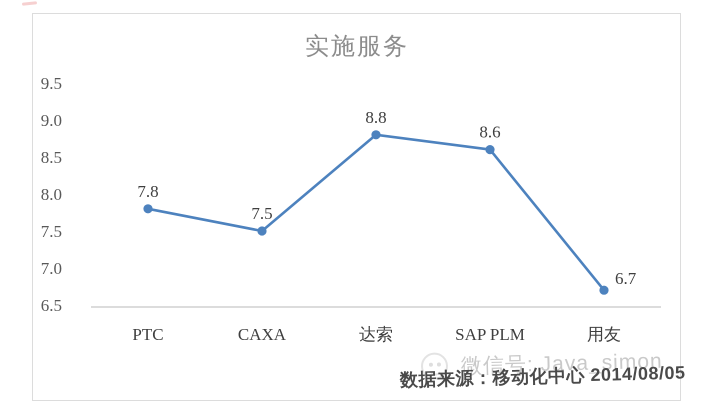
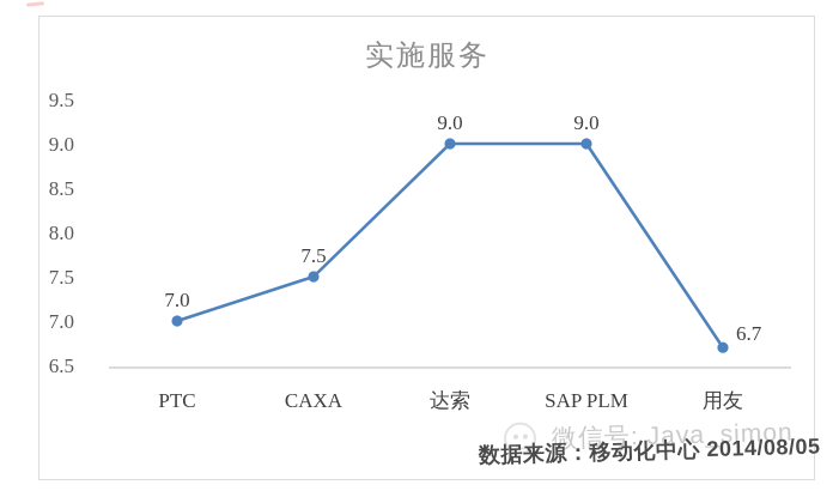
PTC: 7.8 -> 7.0
达索: 8.8 -> 9.0
SAP PLM: 8.6 -> 9.0
